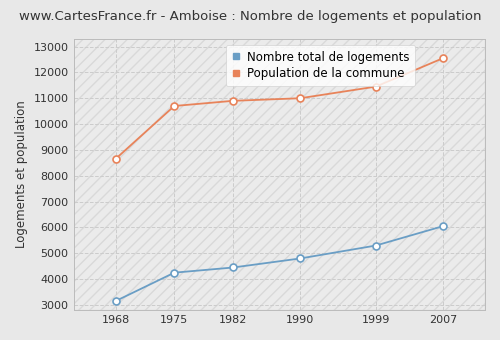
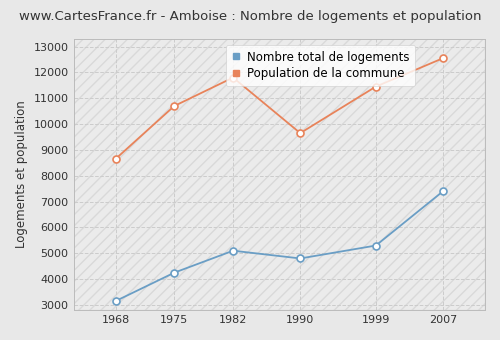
Nombre total de logements/1982: 4450 -> 5100
Population de la commune/1982: 10900 -> 11800
Population de la commune/1990: 11000 -> 9650
Nombre total de logements/2007: 6050 -> 7400
